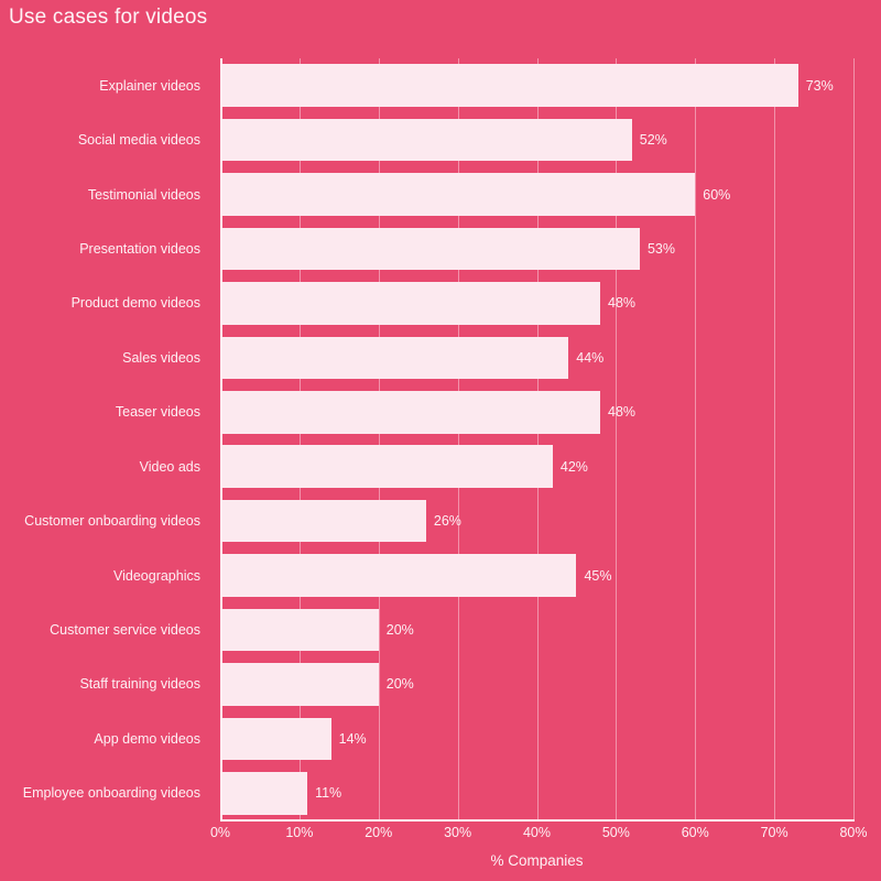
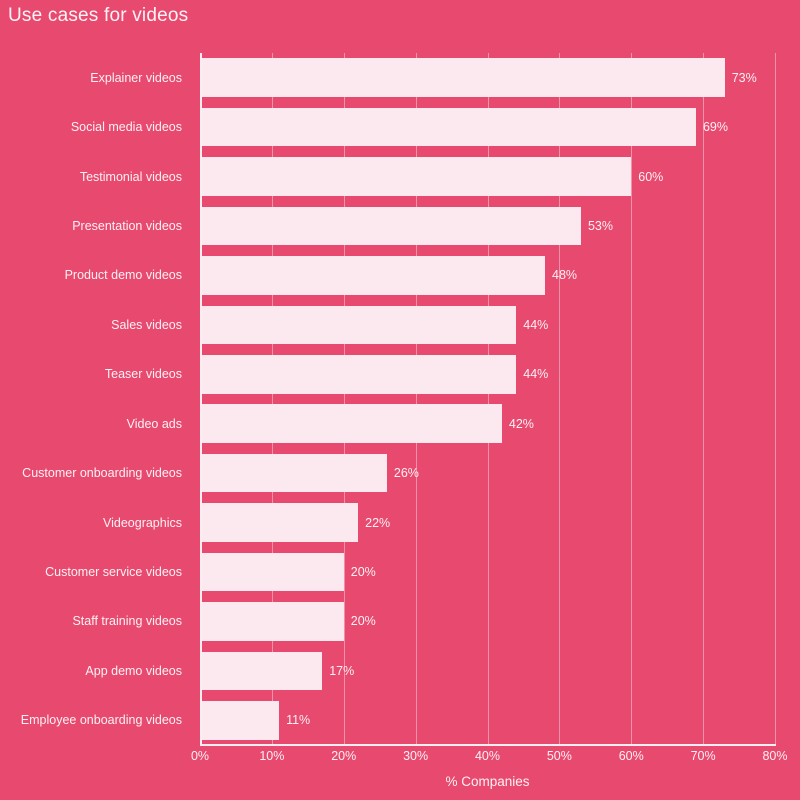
Social media videos: 52% -> 69%
Teaser videos: 48% -> 44%
Videographics: 45% -> 22%
App demo videos: 14% -> 17%
